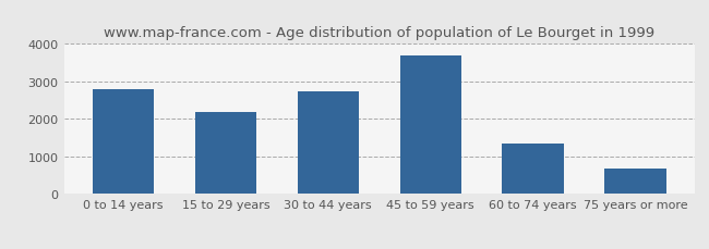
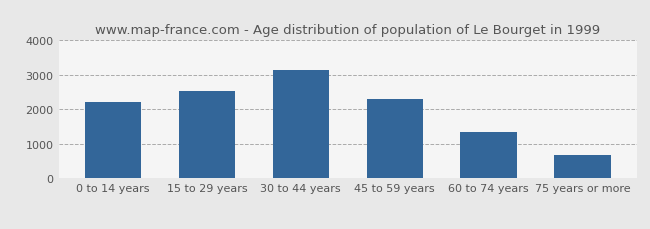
0 to 14 years: 2800 -> 2220
15 to 29 years: 2200 -> 2530
30 to 44 years: 2750 -> 3140
45 to 59 years: 3700 -> 2290
